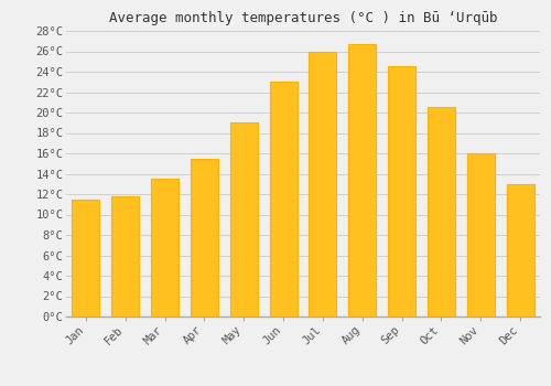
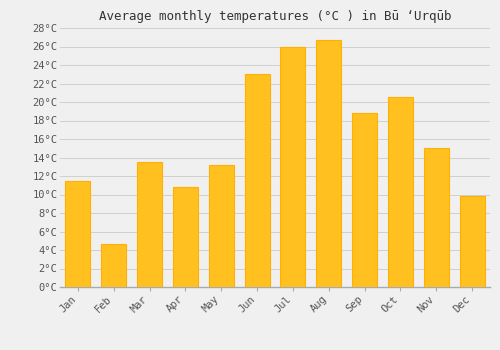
Feb: 11.8°C -> 4.6°C
Apr: 15.5°C -> 10.8°C
May: 19.0°C -> 13.2°C
Sep: 24.5°C -> 18.8°C
Nov: 16.0°C -> 15.0°C
Dec: 13.0°C -> 9.8°C
